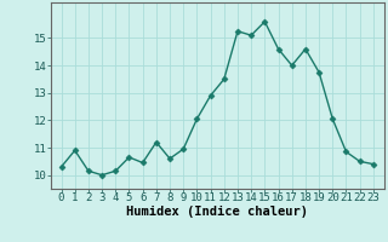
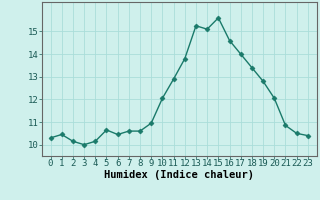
1: 10.90 -> 10.45
7: 11.20 -> 10.60
12: 13.50 -> 13.80
18: 14.60 -> 13.40
19: 13.75 -> 12.80
